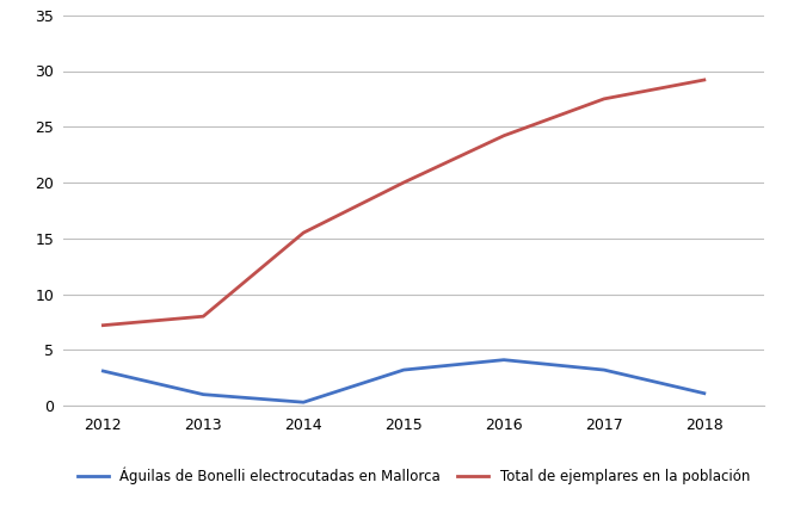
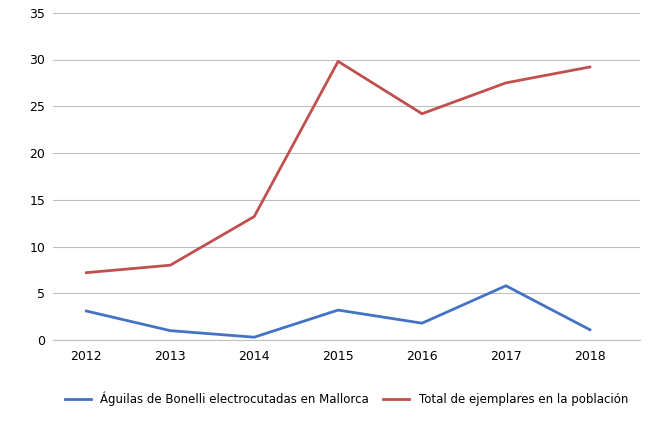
Total de ejemplares en la población/2014: 15.5 -> 13.2
Total de ejemplares en la población/2015: 20.0 -> 29.8
Águilas de Bonelli electrocutadas en Mallorca/2016: 4.1 -> 1.8
Águilas de Bonelli electrocutadas en Mallorca/2017: 3.2 -> 5.8
